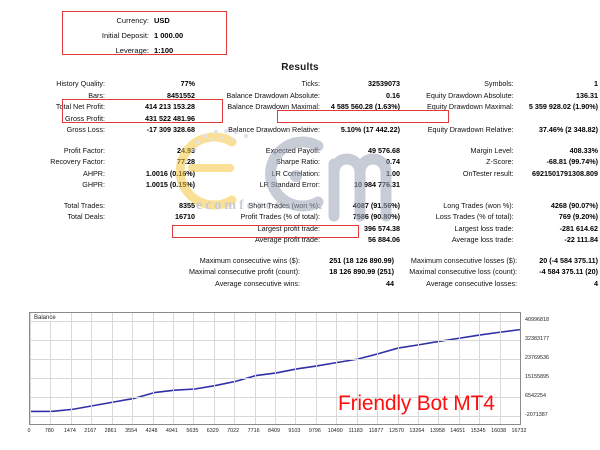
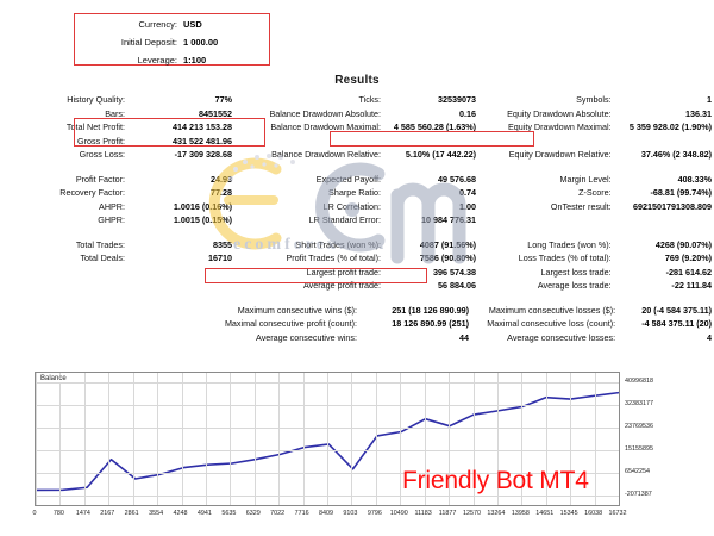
2167: 3000000 -> 13000000
9103: 21000000 -> 9000000
11183: 26000000 -> 30000000
11877: 29000000 -> 27000000
14651: 37000000 -> 39000000
